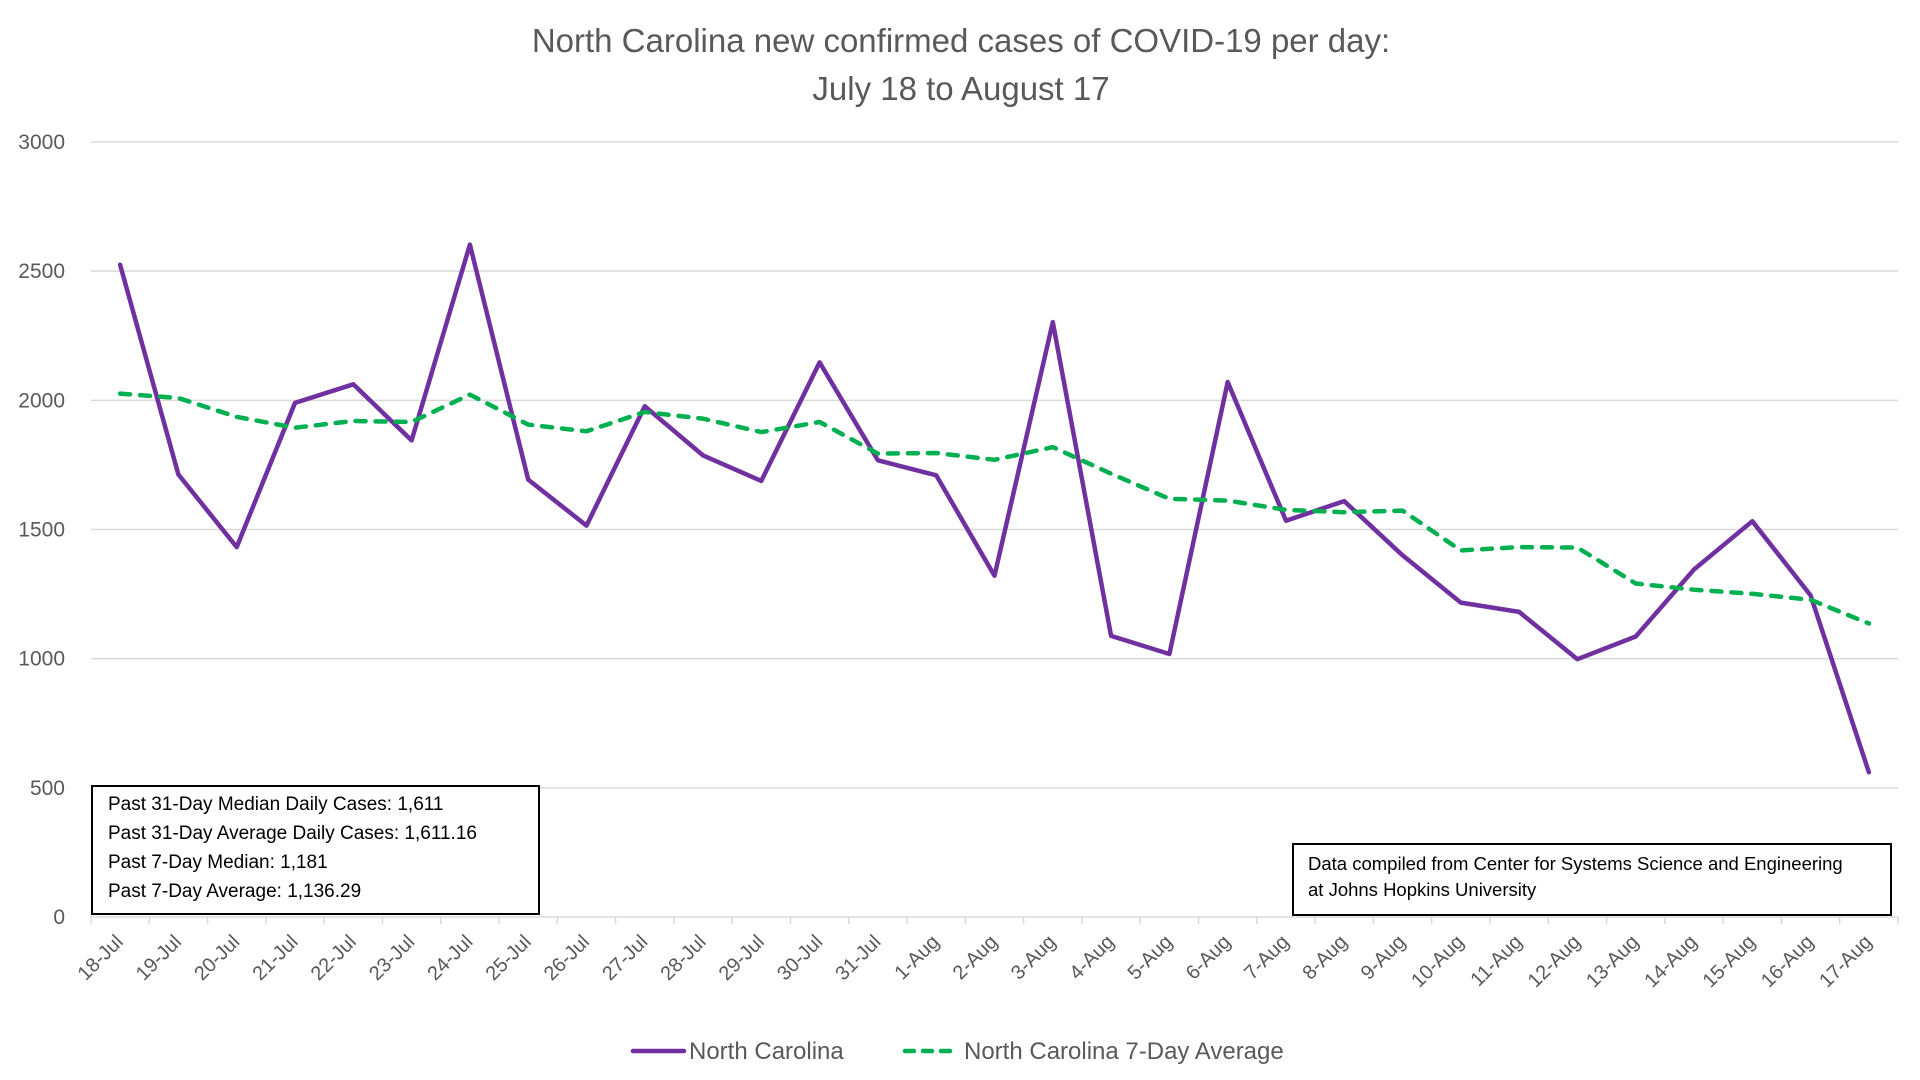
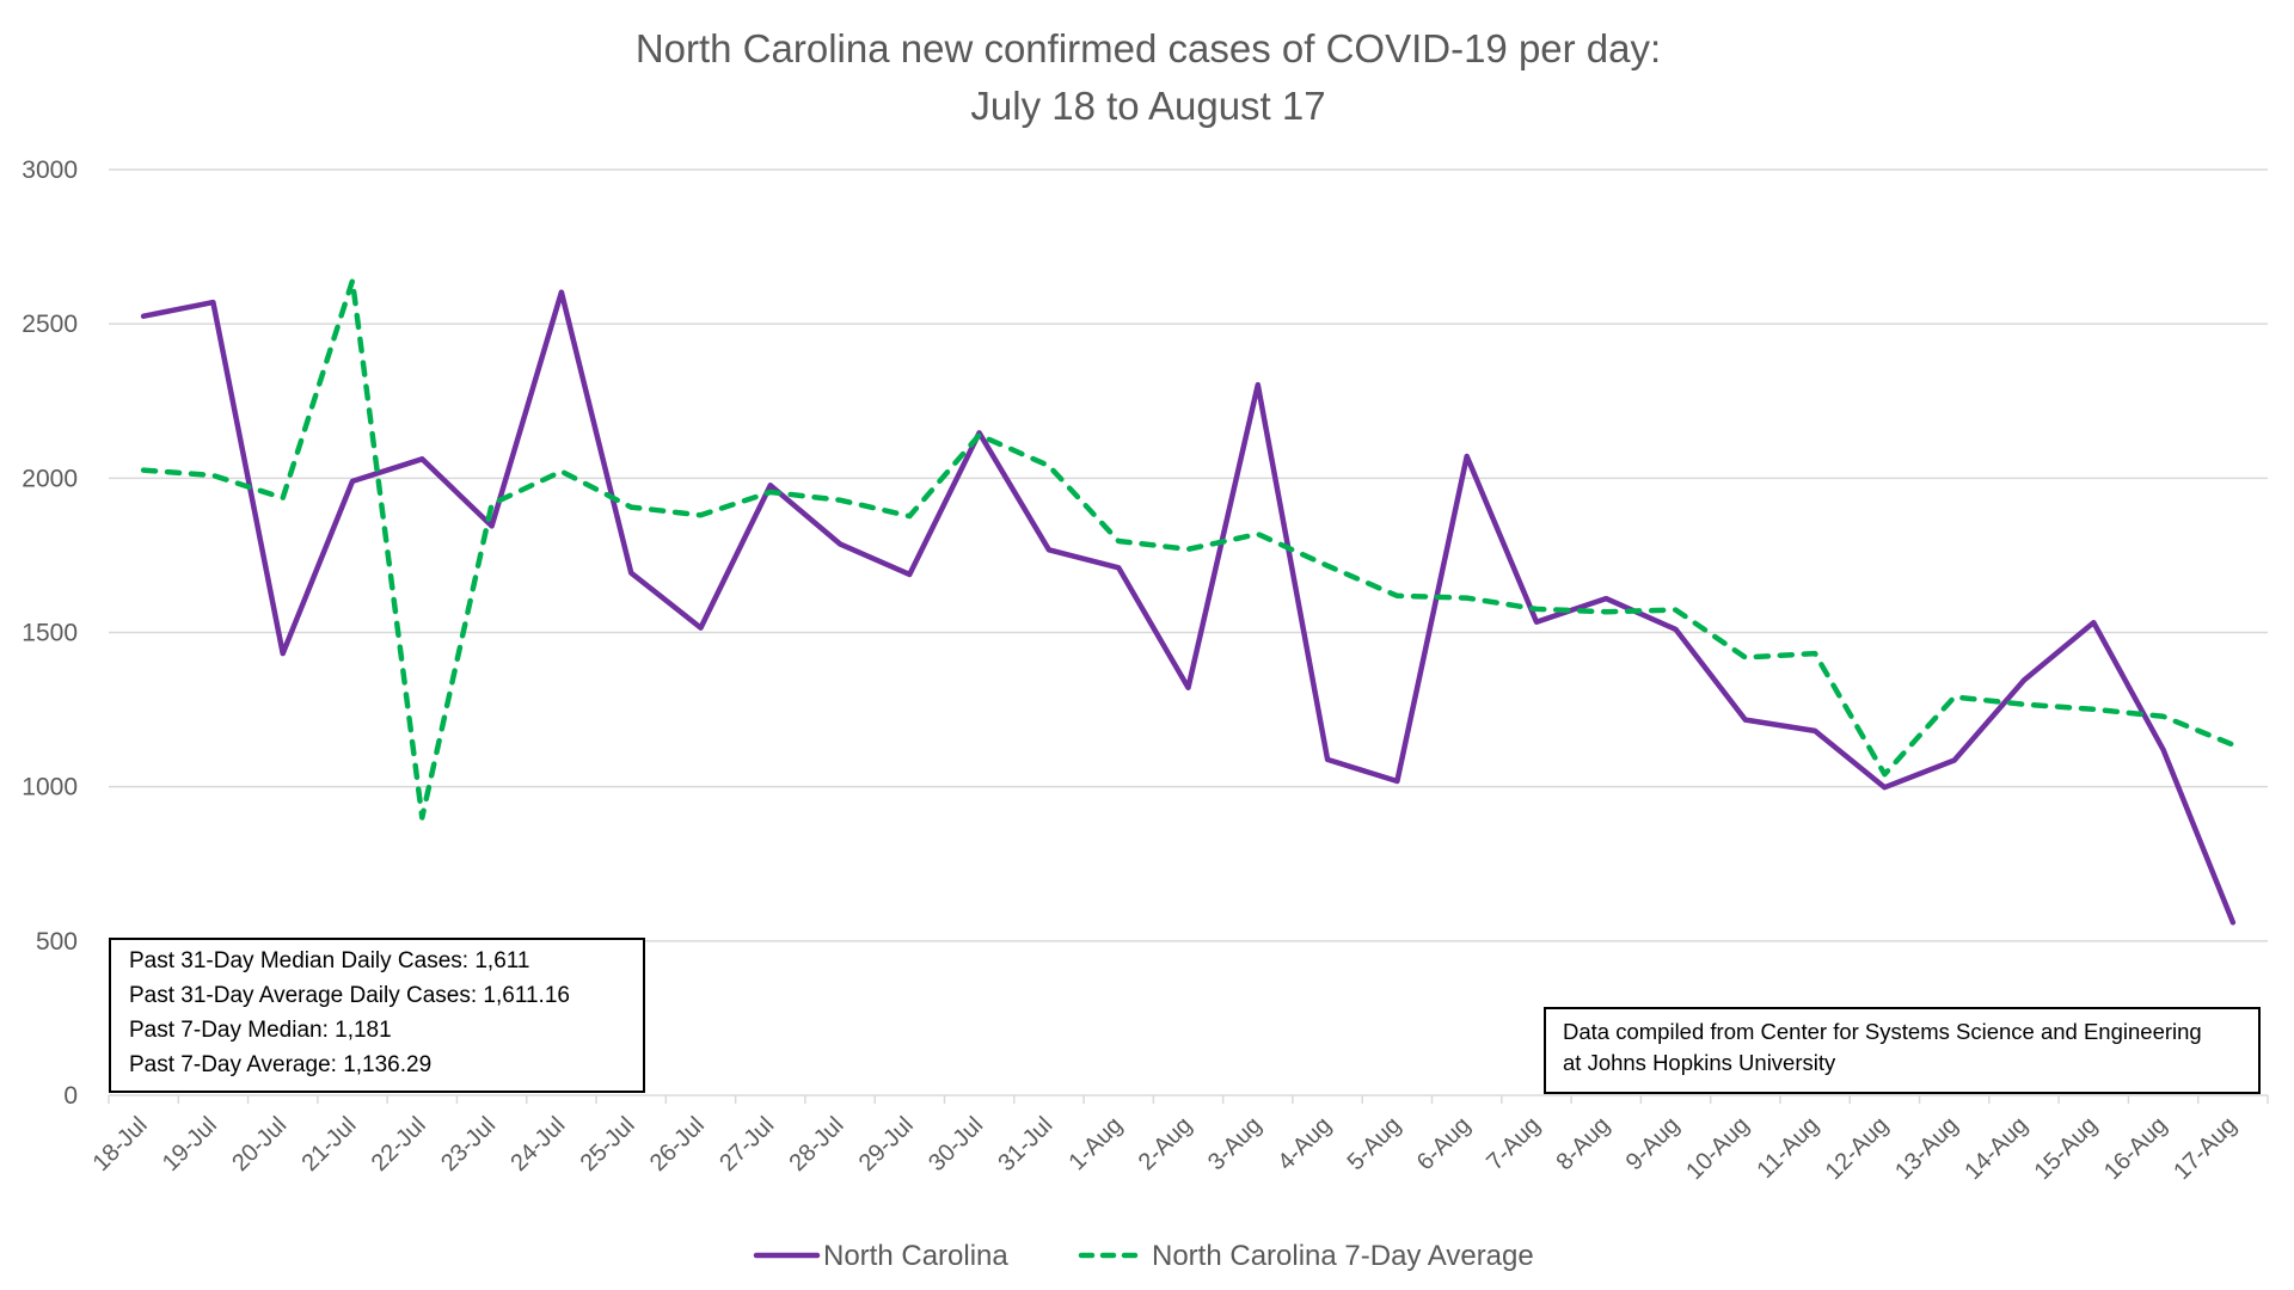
North Carolina/19-Jul: 1710 -> 2570
North Carolina 7-Day Average/21-Jul: 1890 -> 2640
North Carolina 7-Day Average/22-Jul: 1920 -> 900
North Carolina 7-Day Average/30-Jul: 1920 -> 2140
North Carolina 7-Day Average/31-Jul: 1790 -> 2040
North Carolina/9-Aug: 1400 -> 1510
North Carolina 7-Day Average/12-Aug: 1430 -> 1040
North Carolina/16-Aug: 1240 -> 1120
